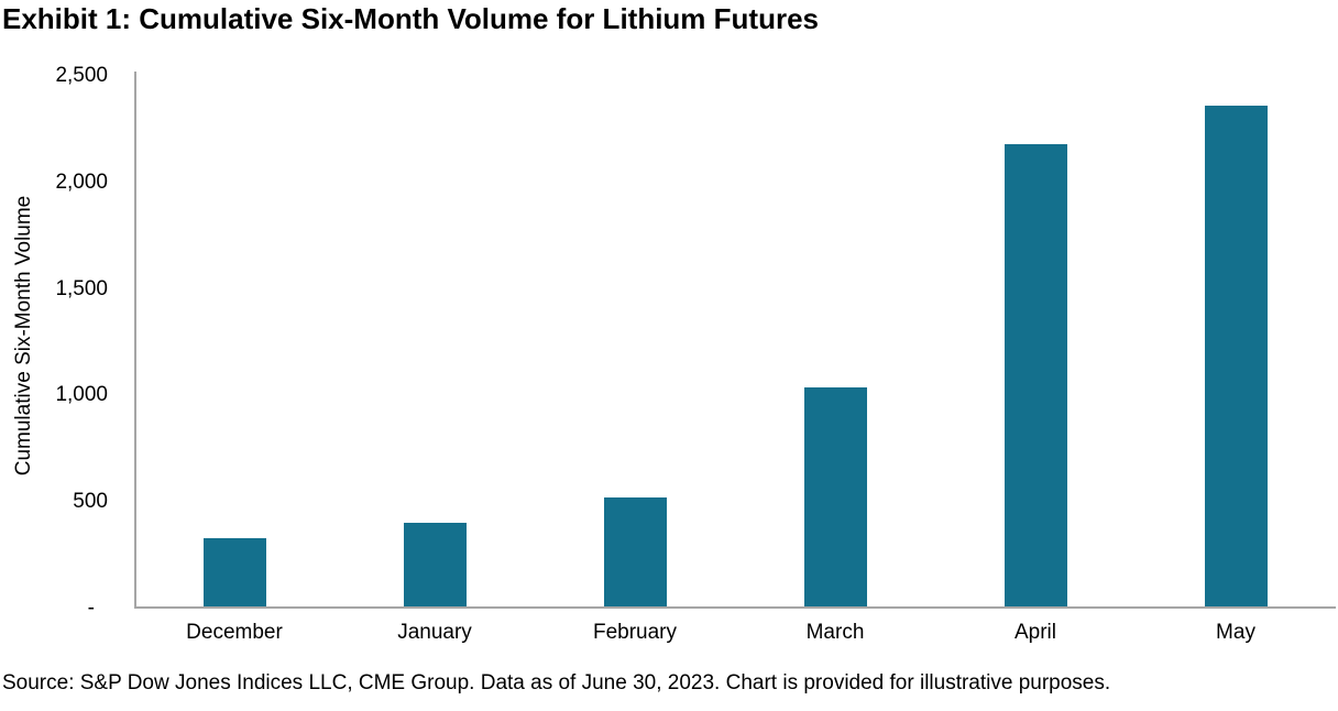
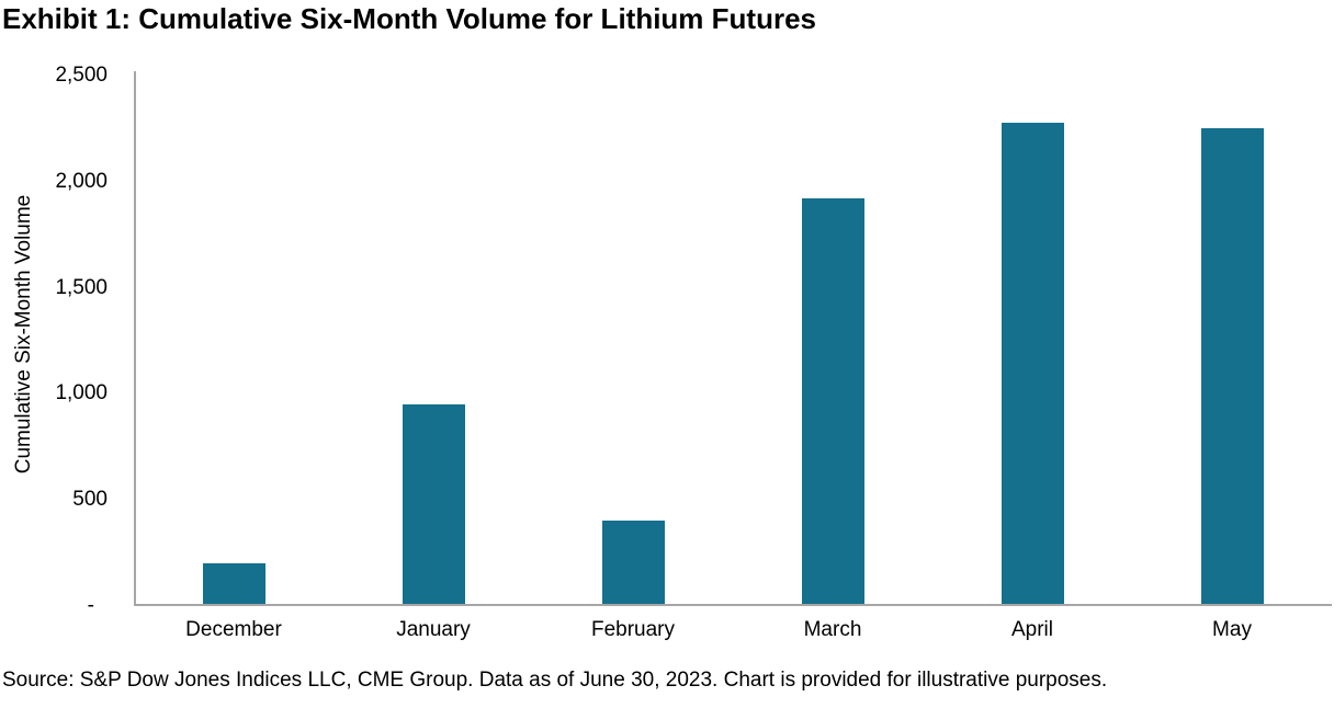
December: 320 -> 190
January: 390 -> 940
February: 510 -> 390
March: 1030 -> 1910
April: 2170 -> 2270
May: 2350 -> 2240
